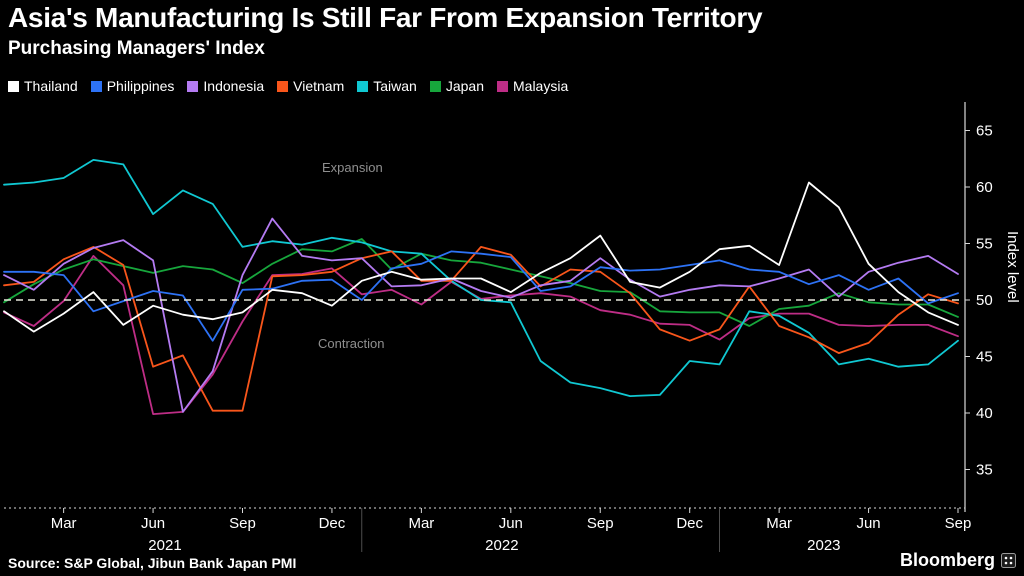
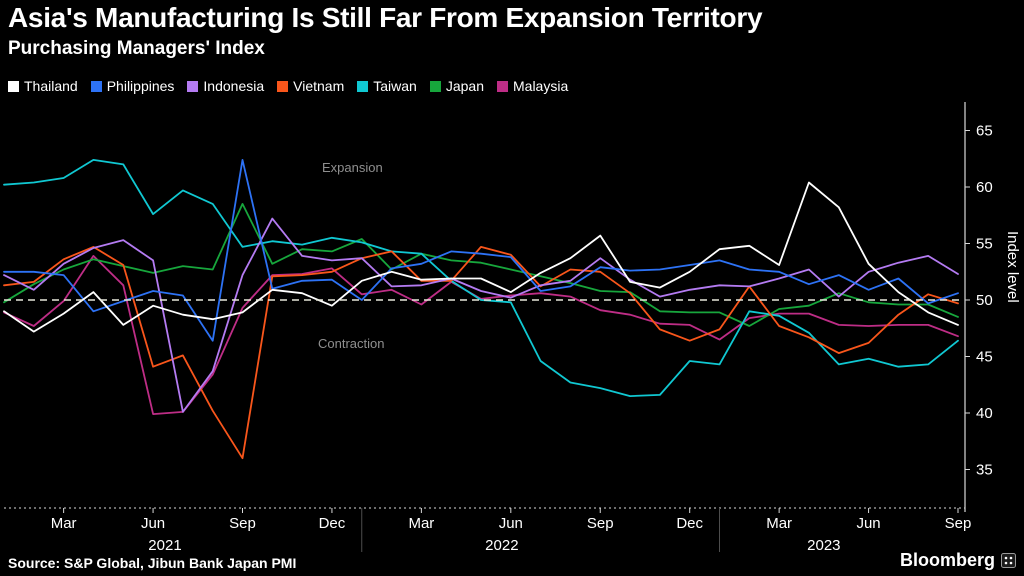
Philippines/Sep 2021: 50.9 -> 62.4
Vietnam/Sep 2021: 40.2 -> 36.0
Japan/Sep 2021: 51.5 -> 58.5
Malaysia/Sep 2021: 48.1 -> 49.3
